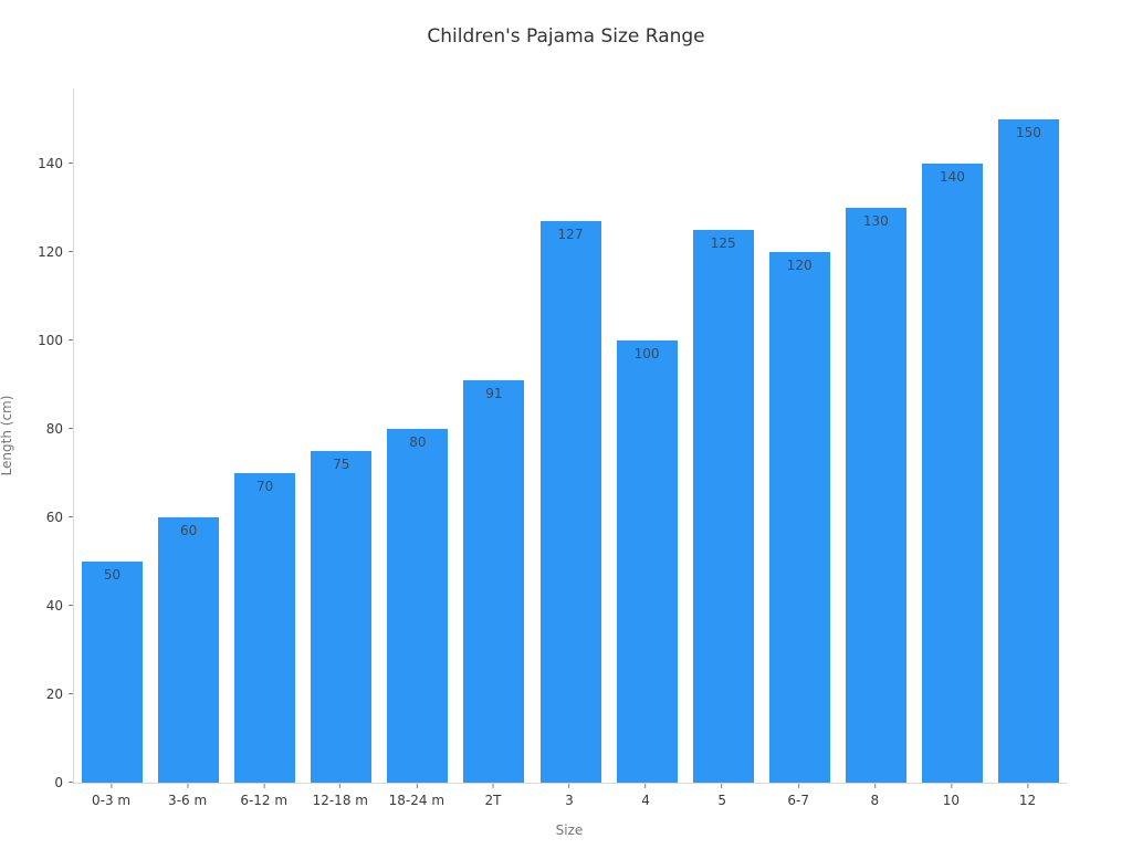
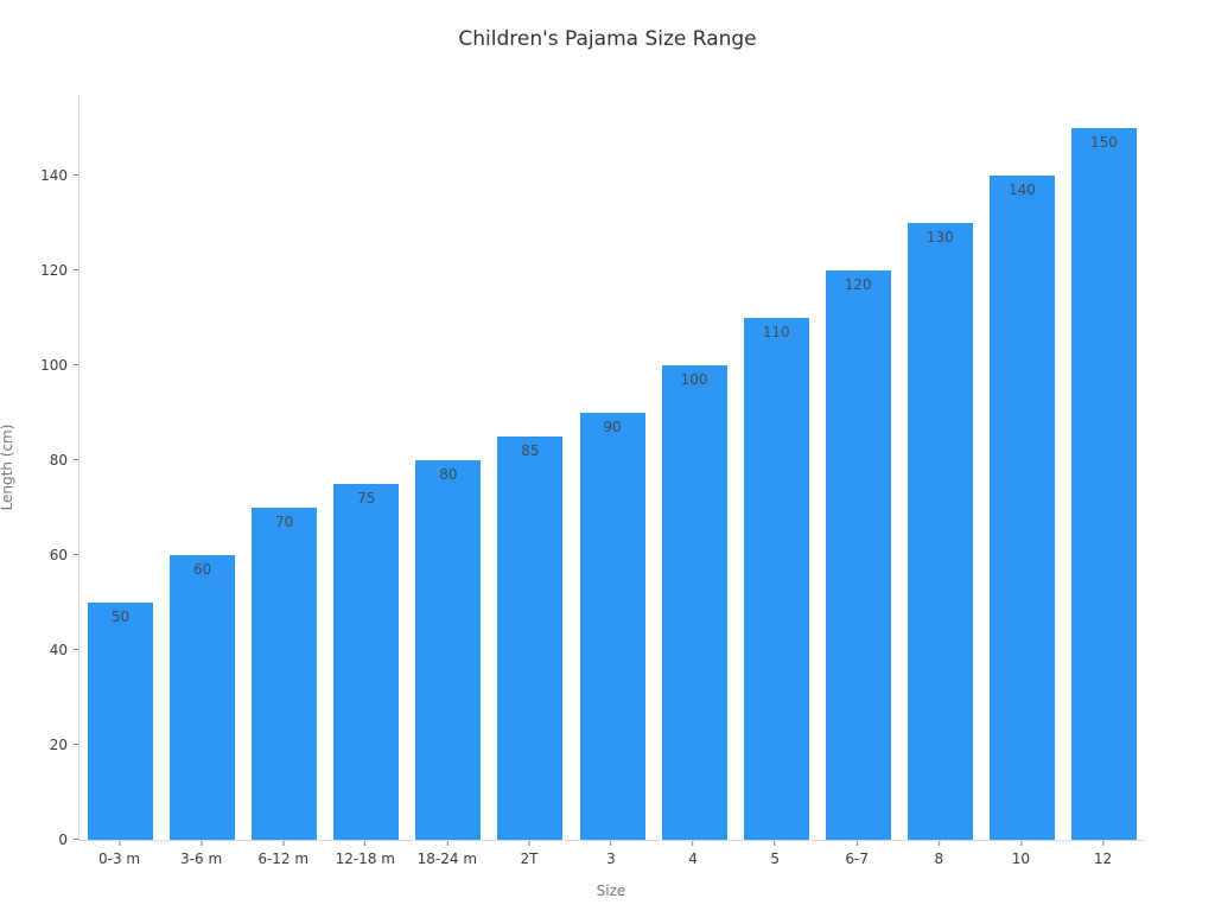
2T: 91 -> 85
3: 127 -> 90
5: 125 -> 110
